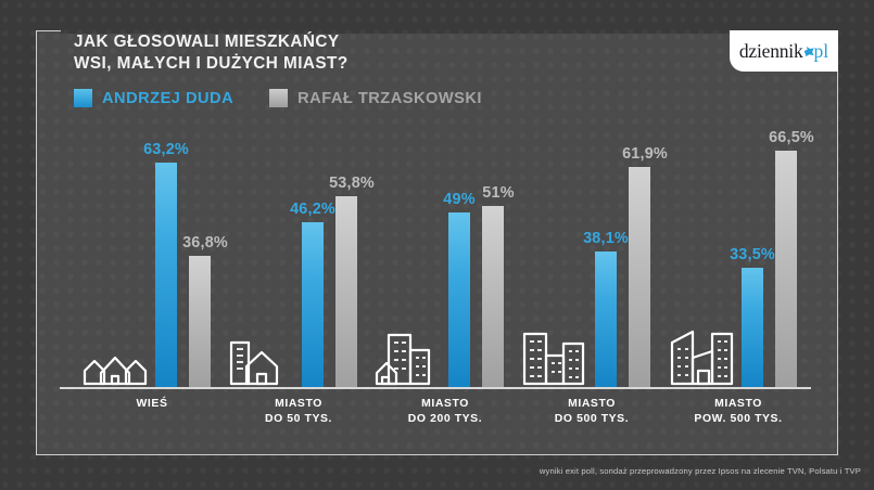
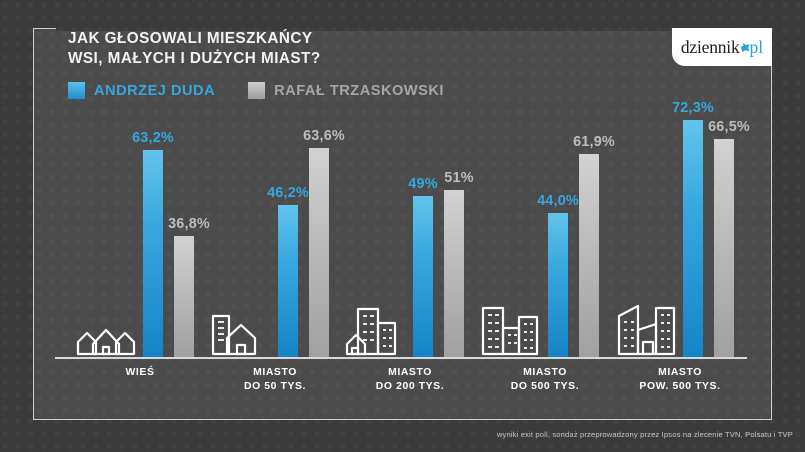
RAFAŁ TRZASKOWSKI/MIASTO DO 50 TYS.: 53,8% -> 63,6%
ANDRZEJ DUDA/MIASTO DO 500 TYS.: 38,1% -> 44,0%
ANDRZEJ DUDA/MIASTO POW. 500 TYS.: 33,5% -> 72,3%
